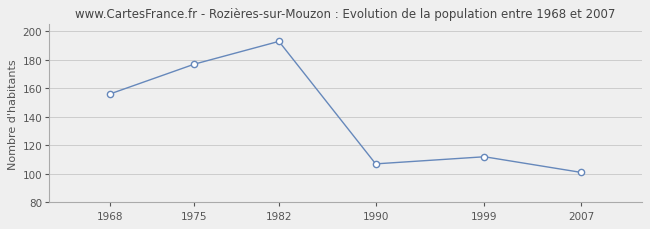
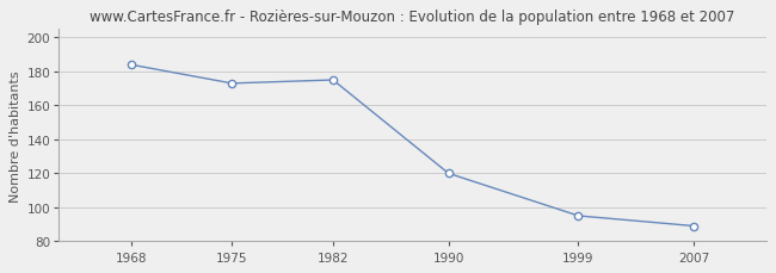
1968: 156 -> 184
1975: 177 -> 173
1982: 193 -> 175
1990: 107 -> 120
1999: 112 -> 95
2007: 101 -> 89
